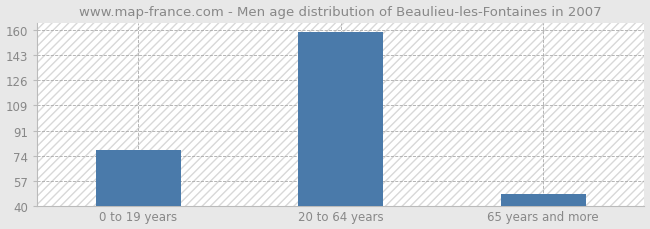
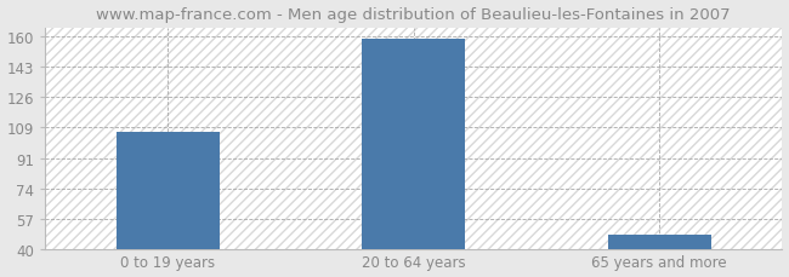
0 to 19 years: 78 -> 106
